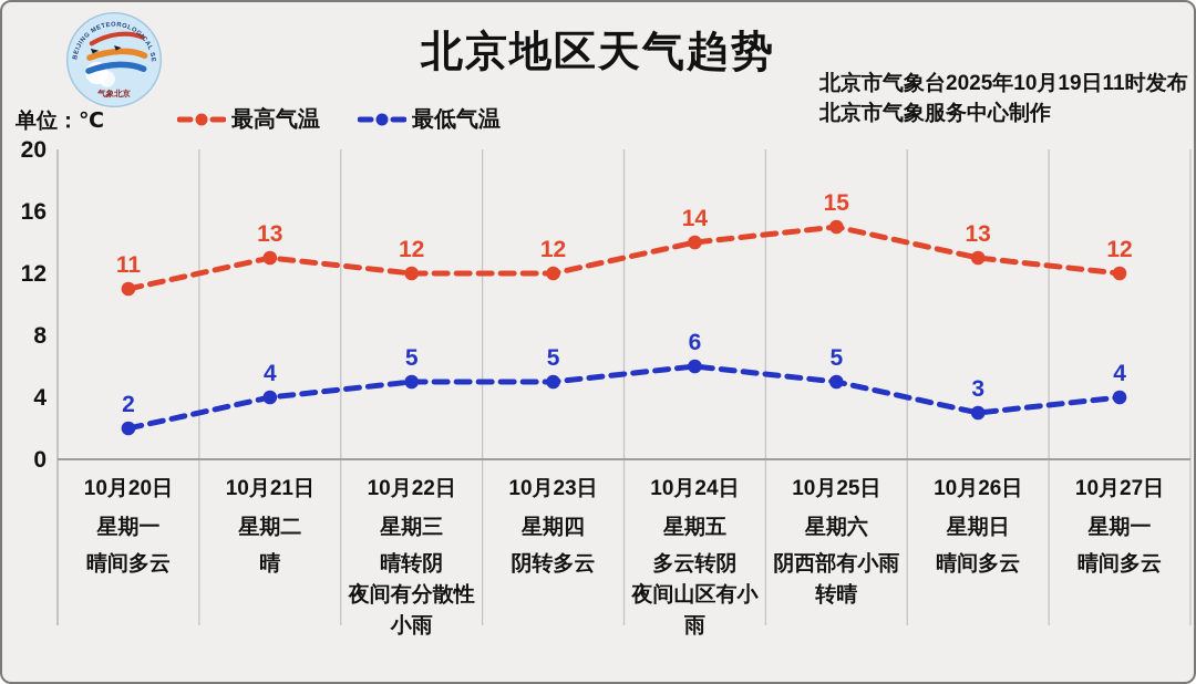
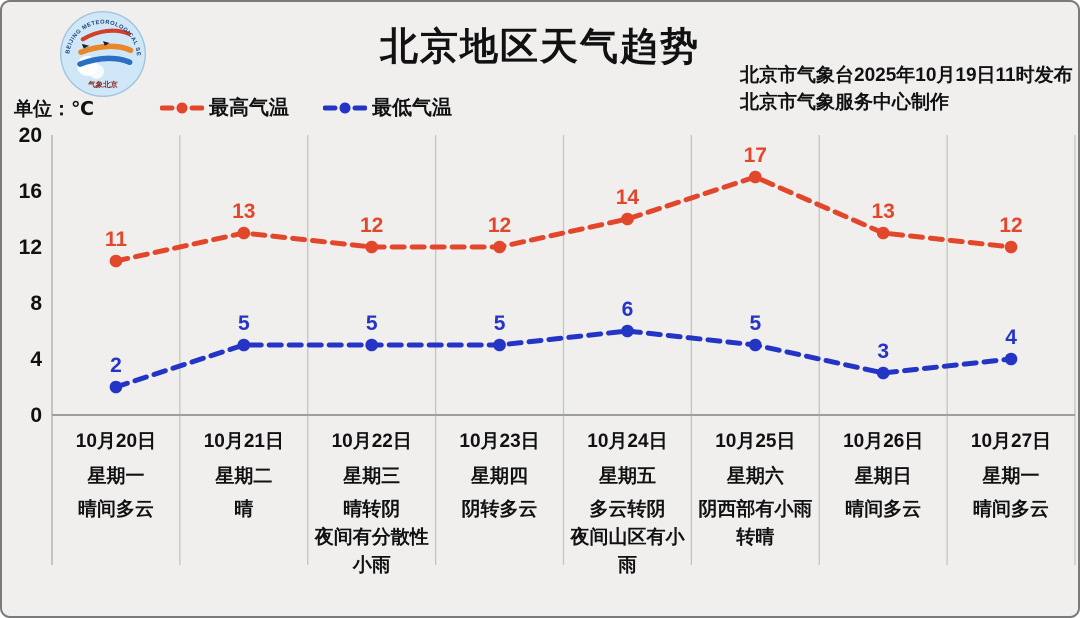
最低气温/10月21日: 4 -> 5
最高气温/10月25日: 15 -> 17
